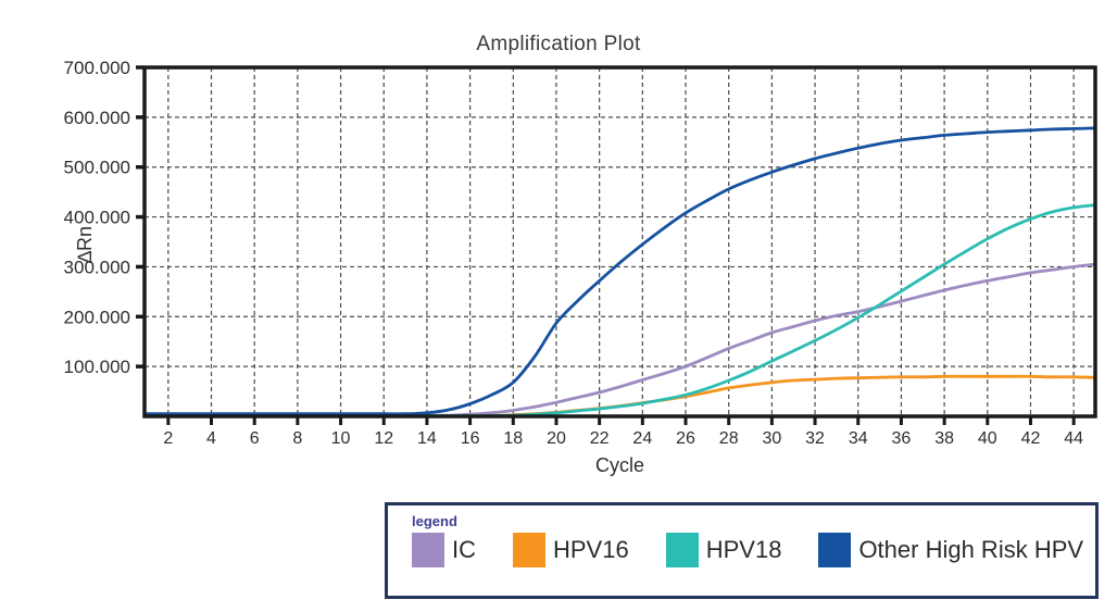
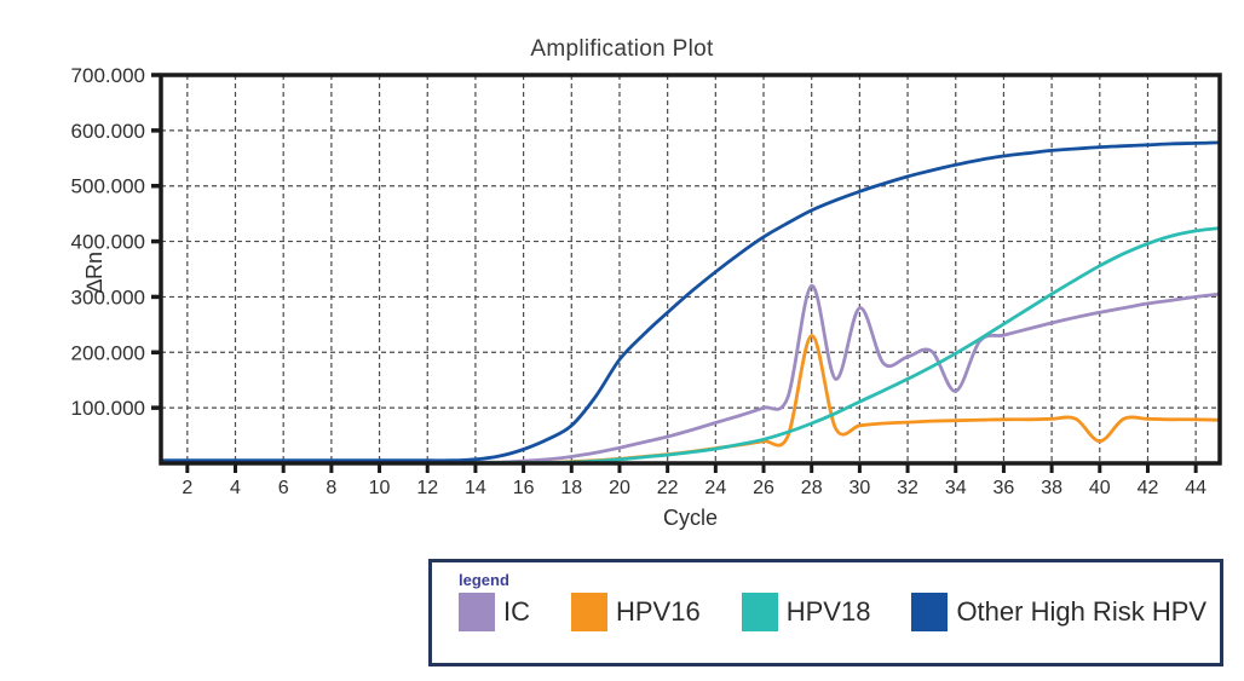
IC/28: 140 -> 320
HPV16/28: 60 -> 230
IC/30: 170 -> 280
IC/34: 210 -> 130
HPV16/40: 80 -> 40
